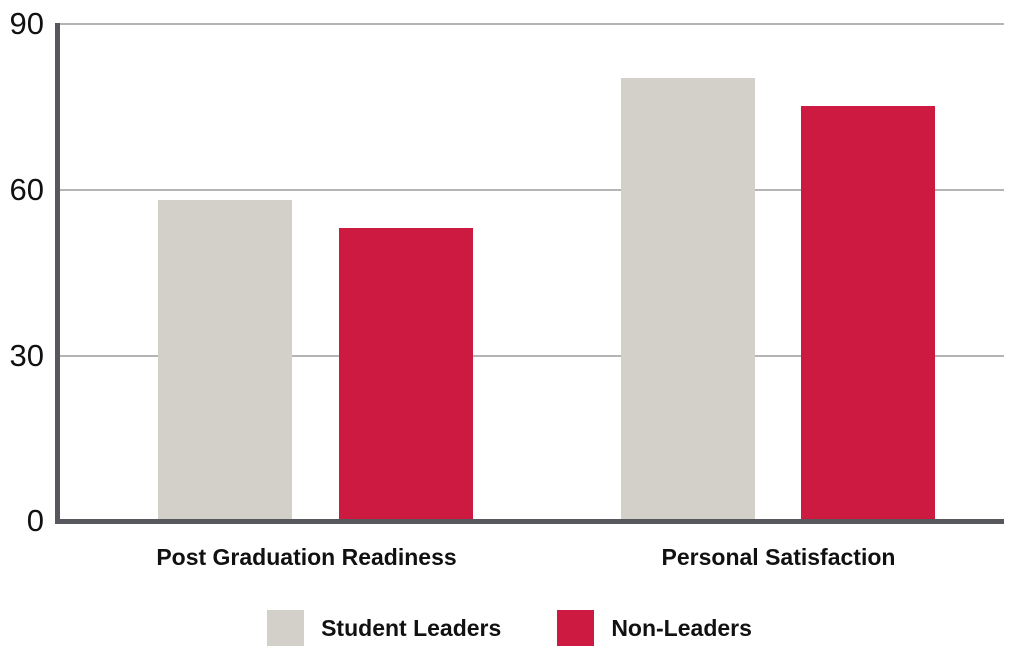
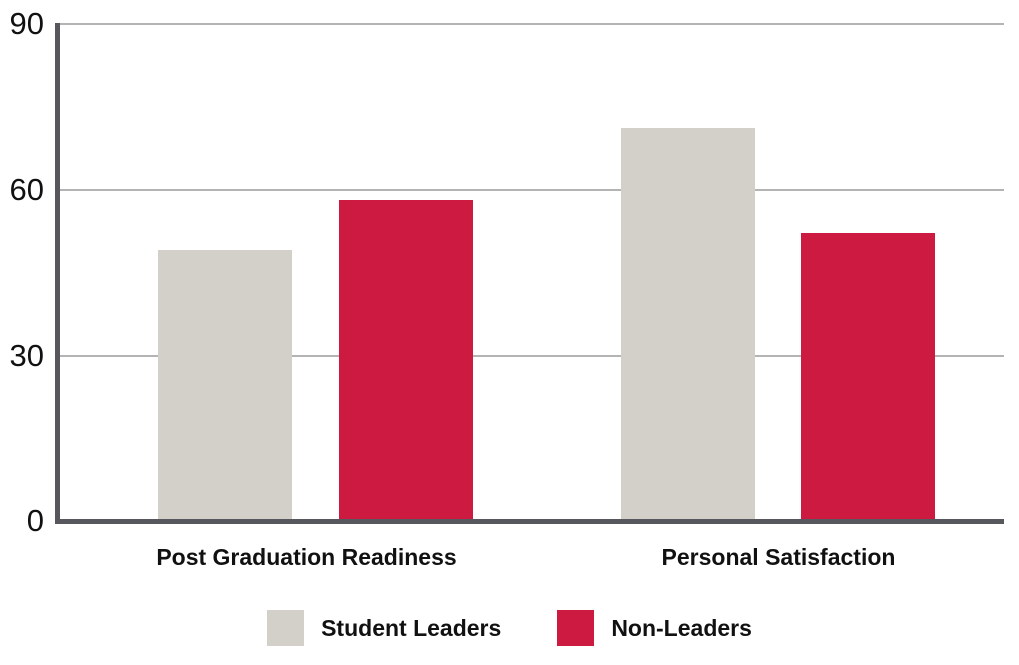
Student Leaders/Post Graduation Readiness: 58 -> 49
Non-Leaders/Post Graduation Readiness: 53 -> 58
Student Leaders/Personal Satisfaction: 80 -> 71
Non-Leaders/Personal Satisfaction: 75 -> 52
